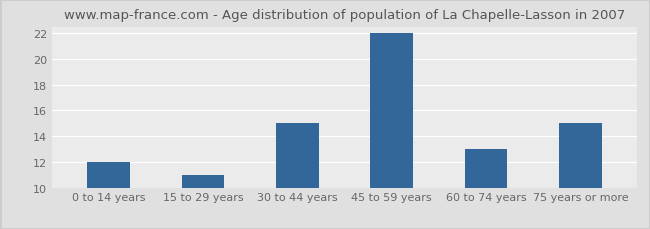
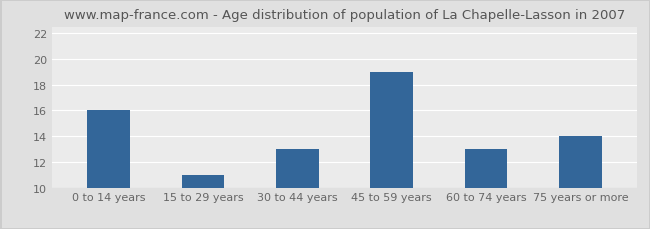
0 to 14 years: 12 -> 16
30 to 44 years: 15 -> 13
45 to 59 years: 22 -> 19
75 years or more: 15 -> 14
